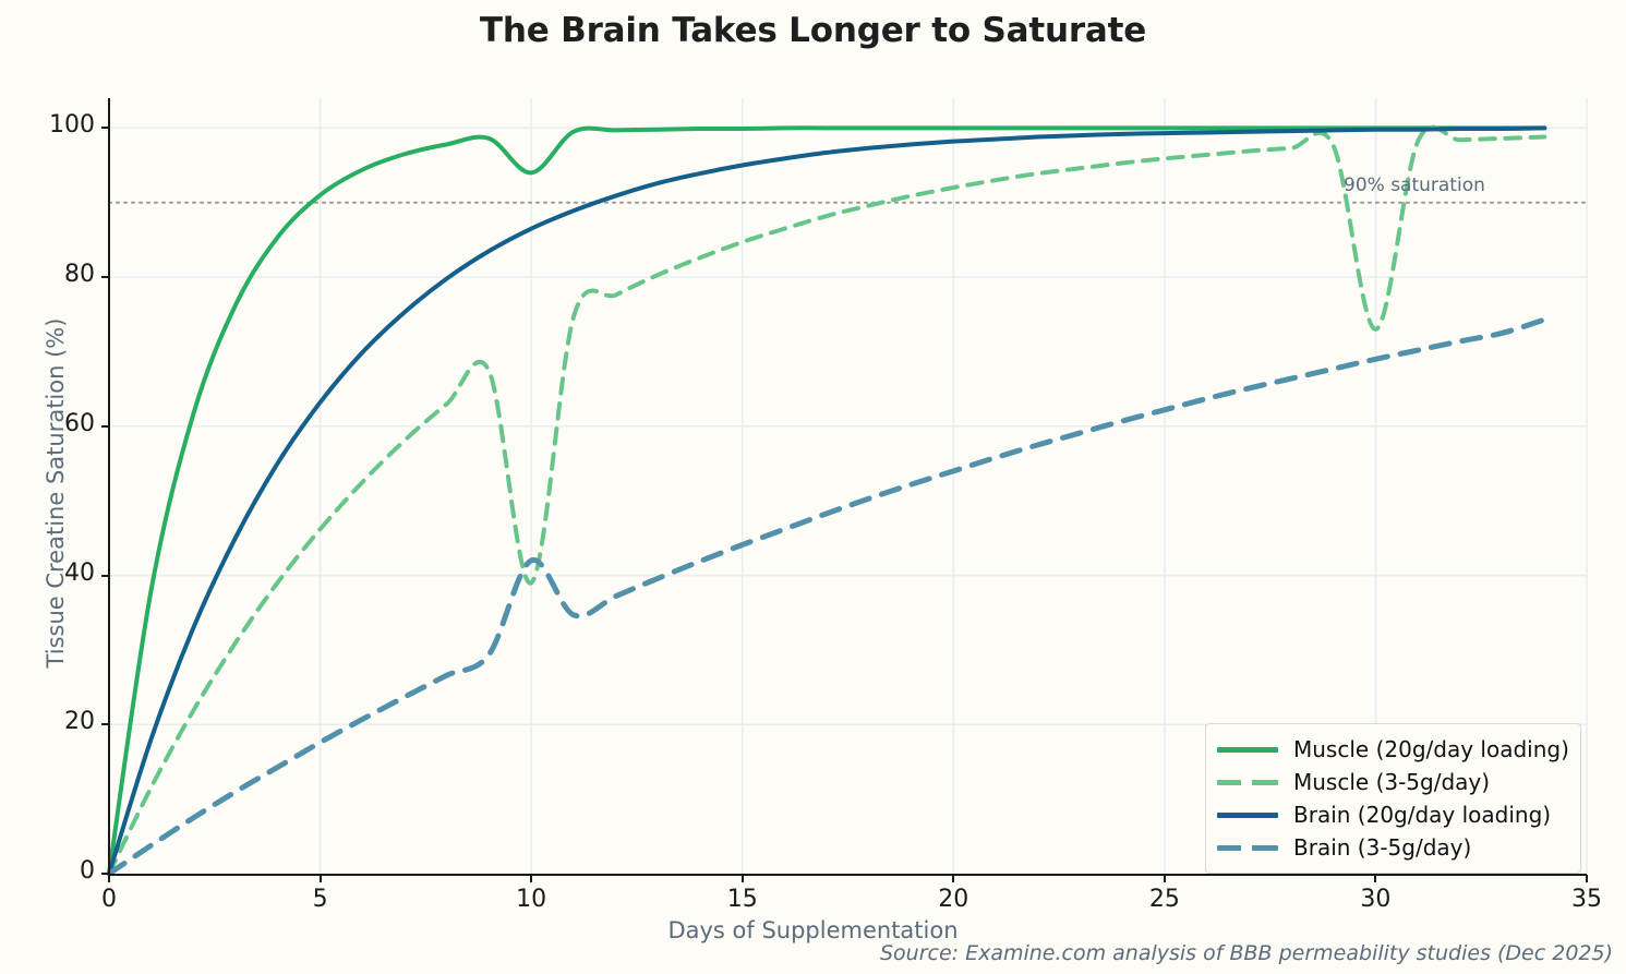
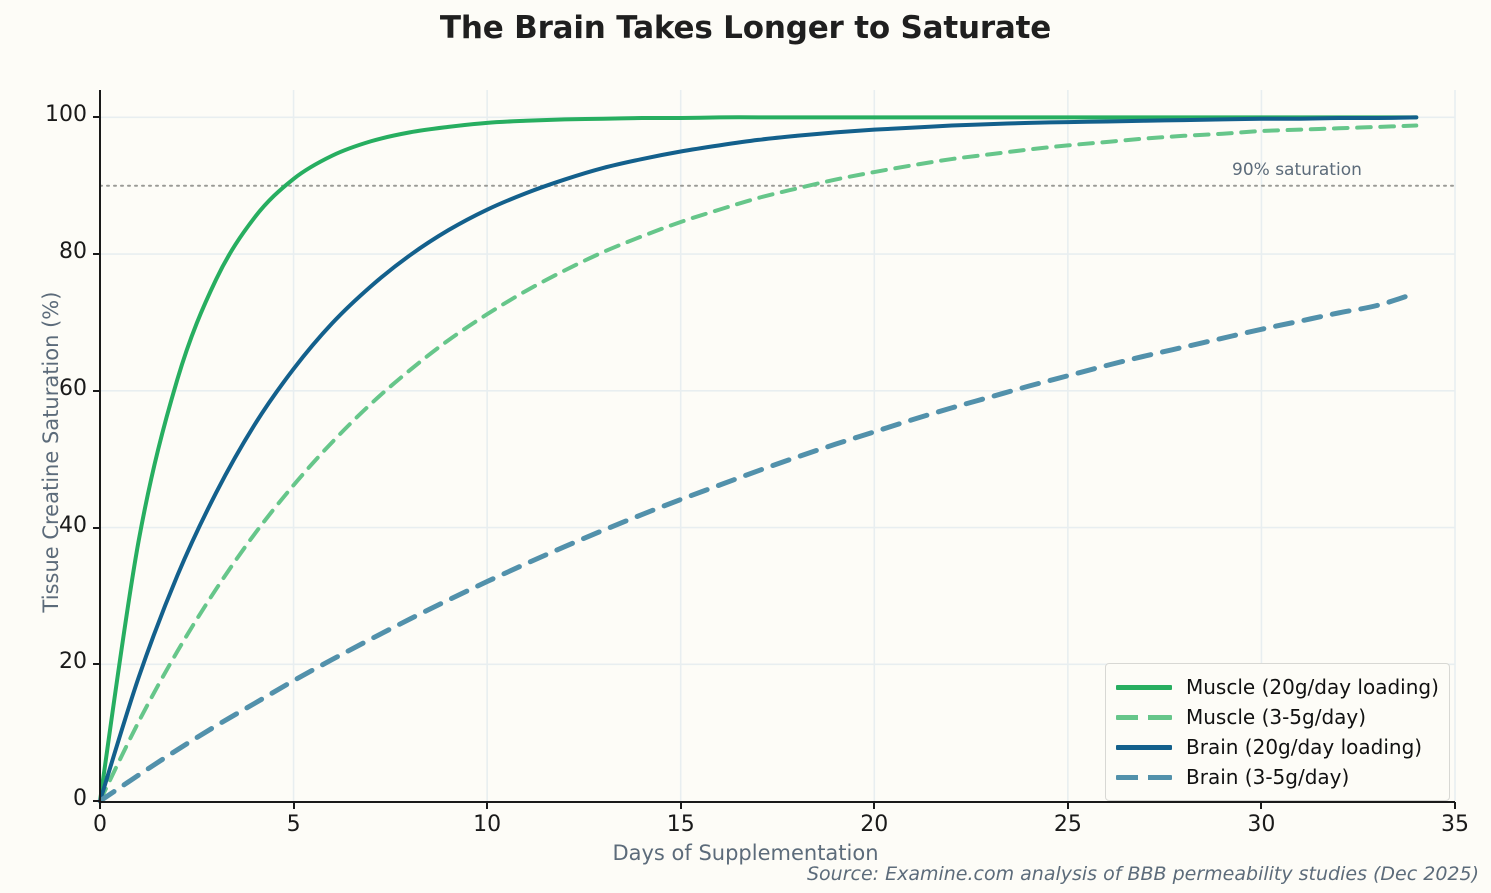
Muscle (20g/day loading)/10: 94 -> 99
Muscle (3-5g/day)/10: 39 -> 71
Brain (3-5g/day)/10: 42 -> 32
Muscle (3-5g/day)/30: 73 -> 98
